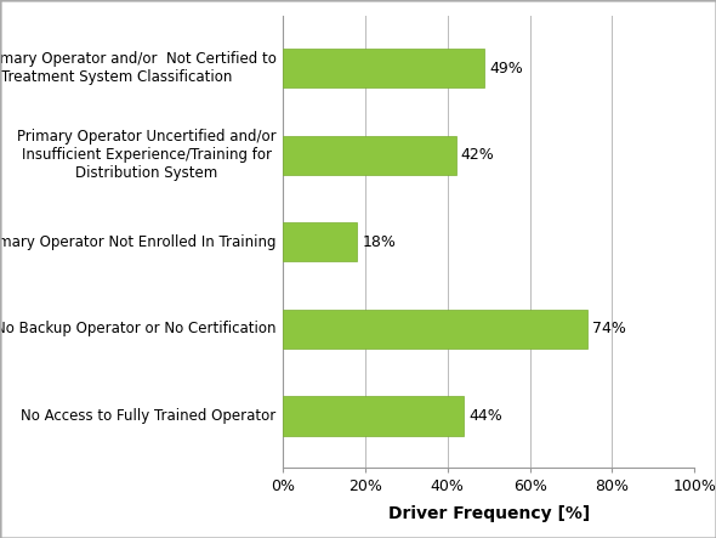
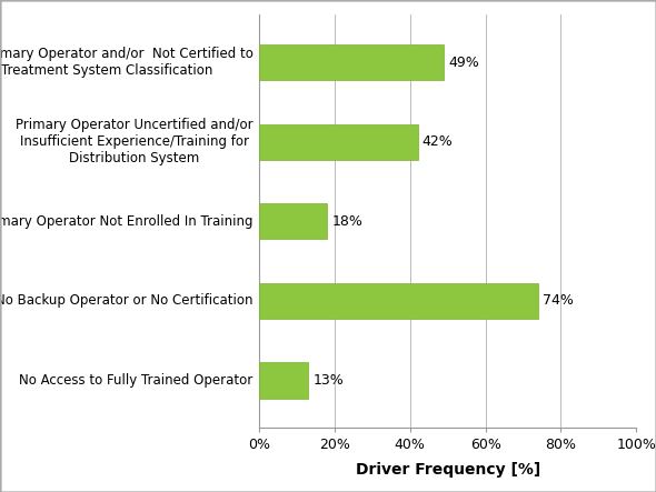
No Access to Fully Trained Operator: 44% -> 13%
